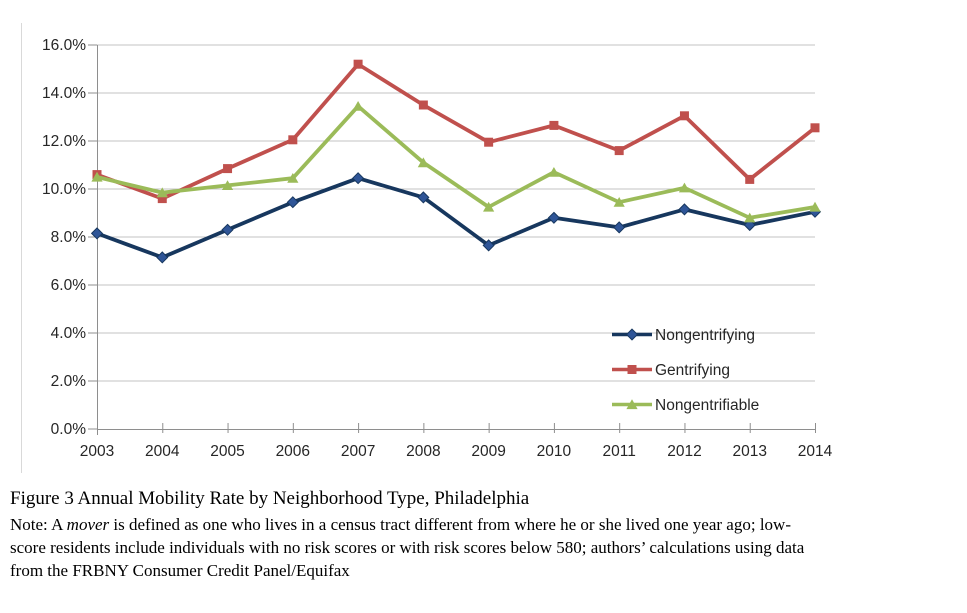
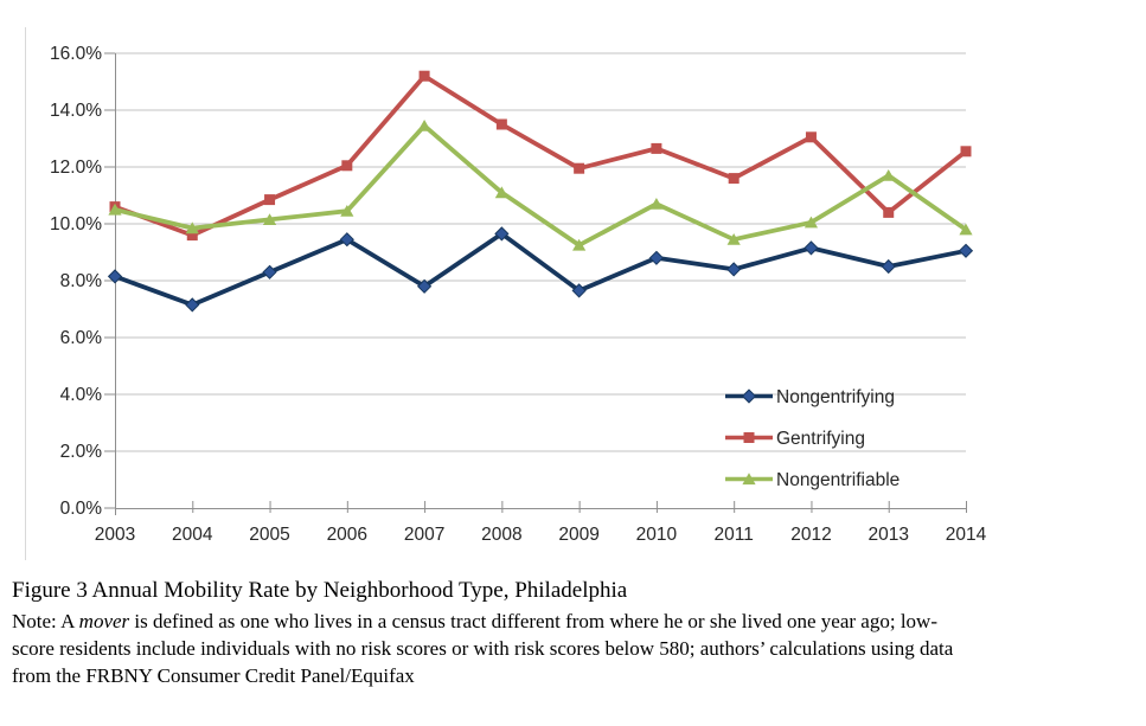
Nongentrifying/2007: 10.4% -> 7.8%
Nongentrifiable/2013: 8.8% -> 11.7%
Nongentrifiable/2014: 9.2% -> 9.8%
